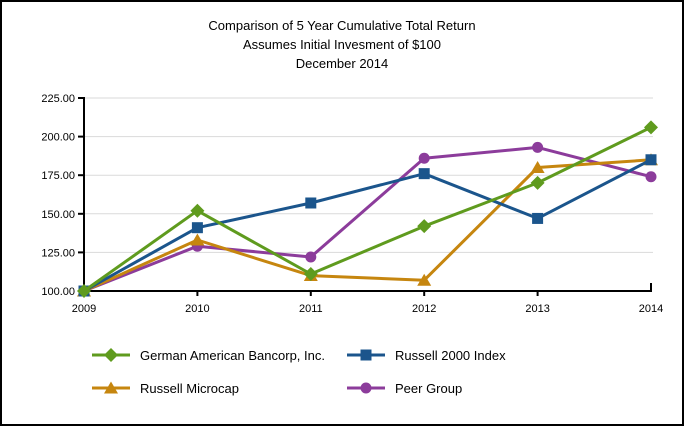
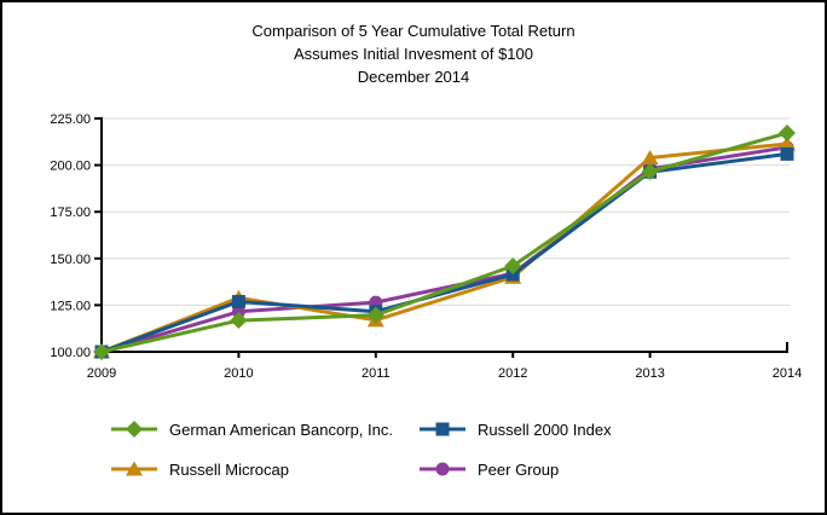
German American Bancorp, Inc./2010: 152 -> 117
Russell 2000 Index/2010: 141 -> 127
Russell Microcap/2010: 133 -> 129
Peer Group/2010: 129 -> 122
German American Bancorp, Inc./2011: 111 -> 120
Russell 2000 Index/2011: 157 -> 122
Russell Microcap/2011: 110 -> 117
Peer Group/2011: 122 -> 126
German American Bancorp, Inc./2012: 142 -> 146
Russell 2000 Index/2012: 176 -> 141
Russell Microcap/2012: 107 -> 140
Peer Group/2012: 186 -> 142
German American Bancorp, Inc./2013: 170 -> 196
Russell 2000 Index/2013: 147 -> 196
Russell Microcap/2013: 180 -> 204
Peer Group/2013: 193 -> 198
German American Bancorp, Inc./2014: 206 -> 217
Russell 2000 Index/2014: 185 -> 206
Russell Microcap/2014: 185 -> 211
Peer Group/2014: 174 -> 210
